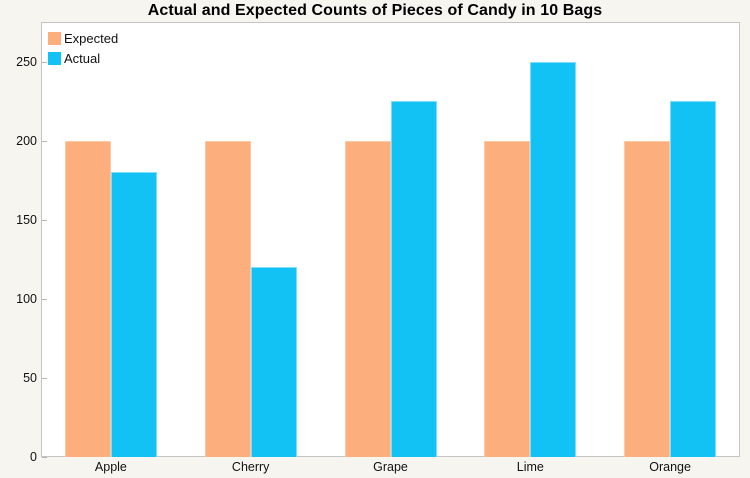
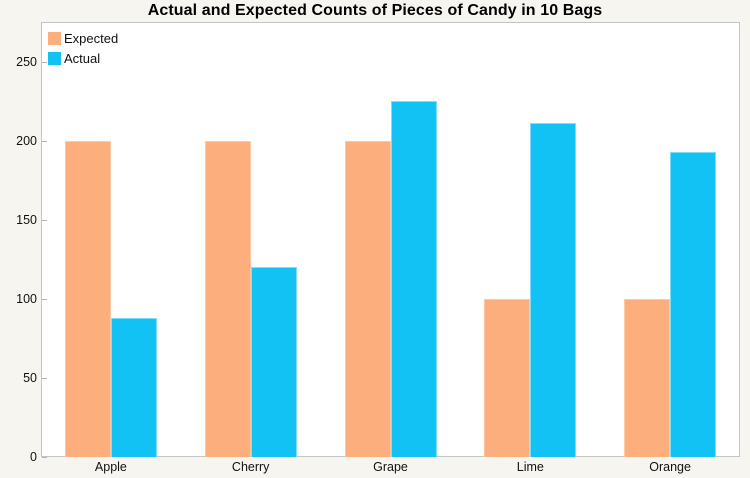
Actual/Apple: 180 -> 88
Expected/Lime: 200 -> 100
Actual/Lime: 250 -> 211
Expected/Orange: 200 -> 100
Actual/Orange: 225 -> 193
